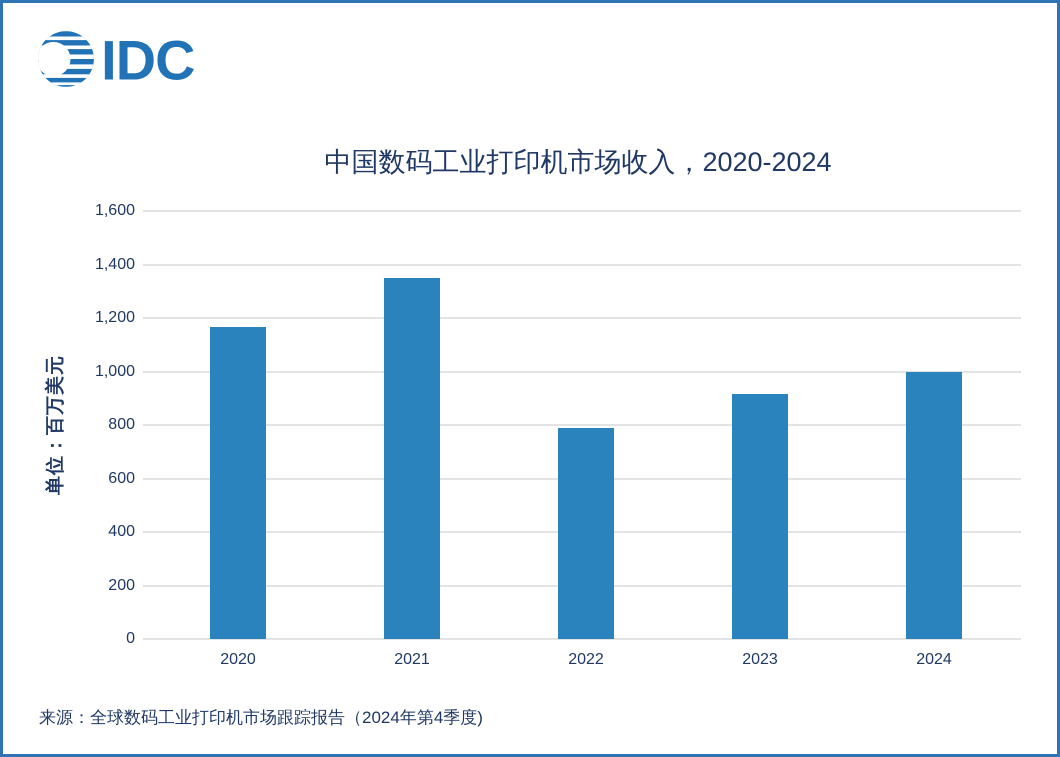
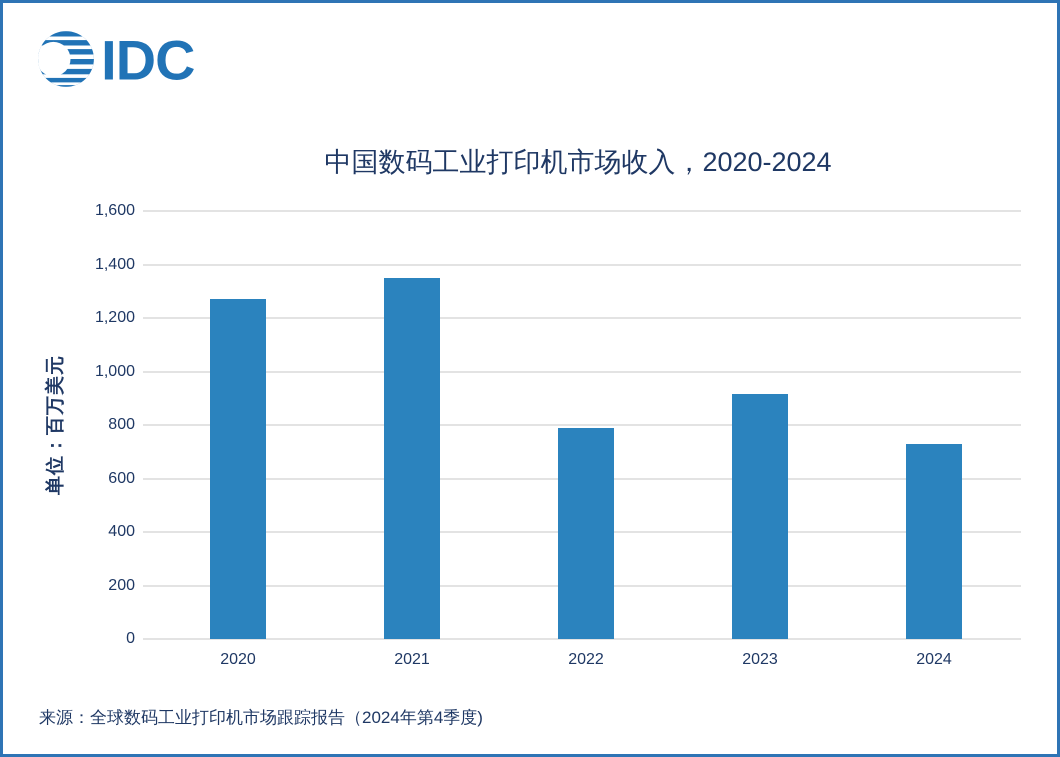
2020: 1160 -> 1270
2024: 1000 -> 730
